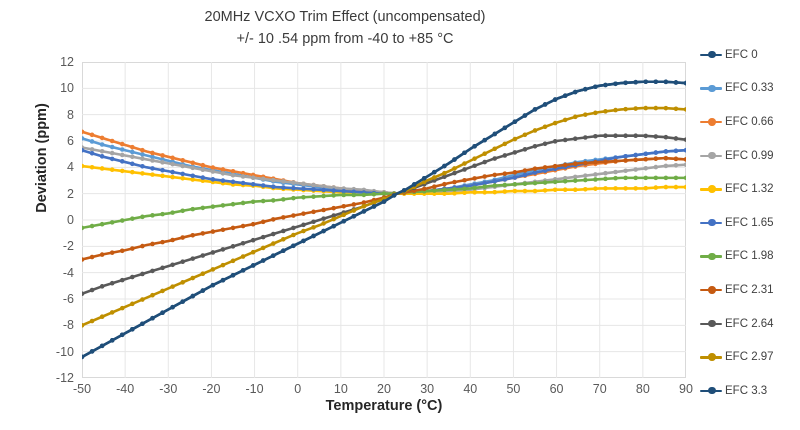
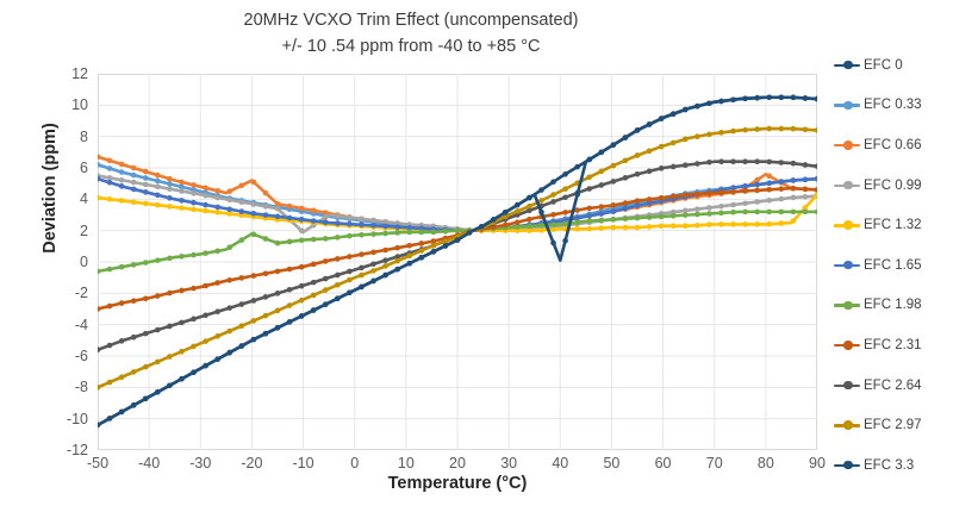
EFC 0.66/-20: 4.0 -> 5.2
EFC 1.98/-20: 1.0 -> 1.8
EFC 0.99/-10: 3.2 -> 1.9
EFC 3.3/40: 5.4 -> 0.1
EFC 0.66/80: 4.6 -> 5.6
EFC 1.32/90: 2.5 -> 4.3
